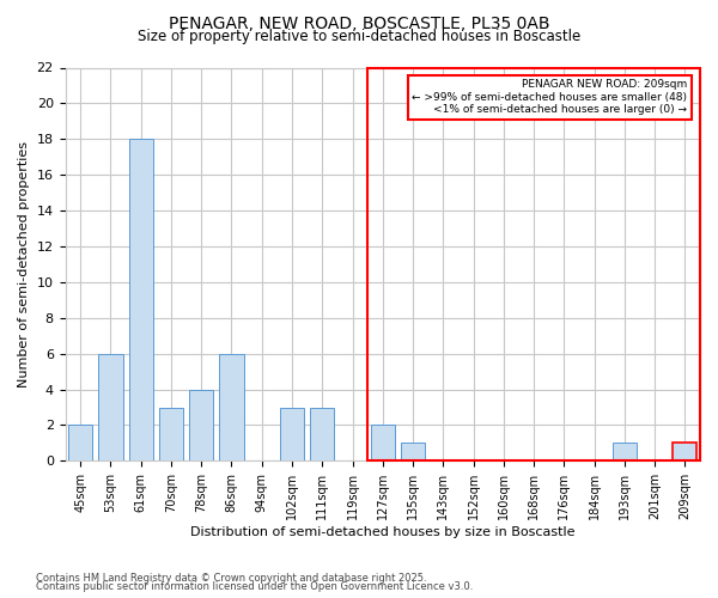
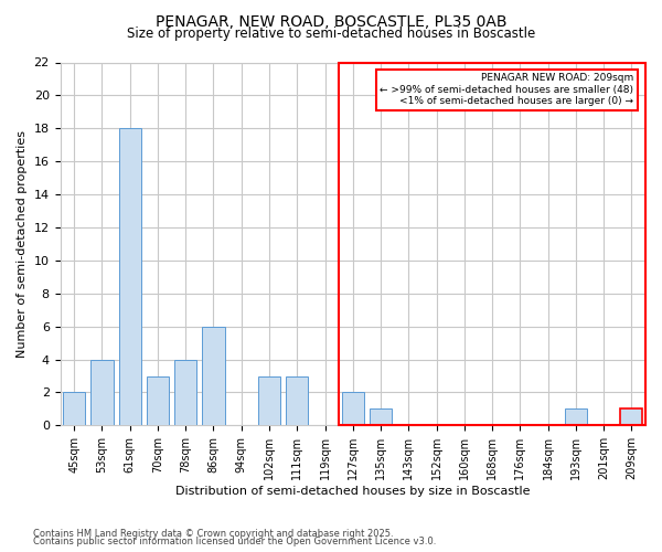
53sqm: 6 -> 4
